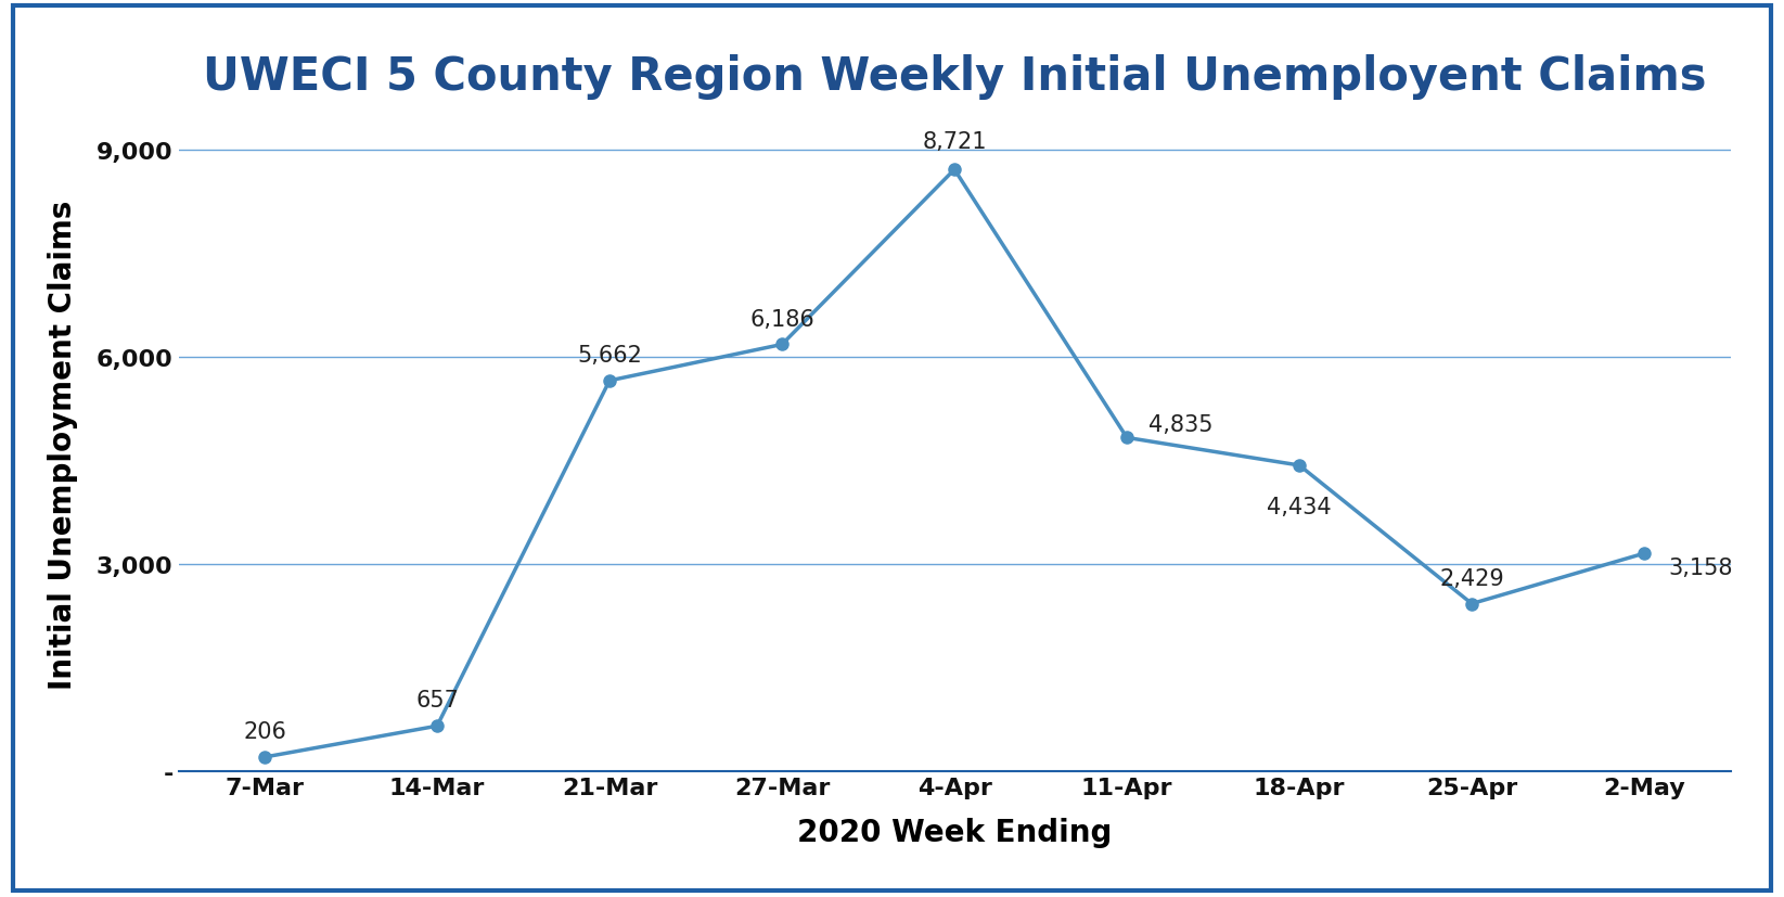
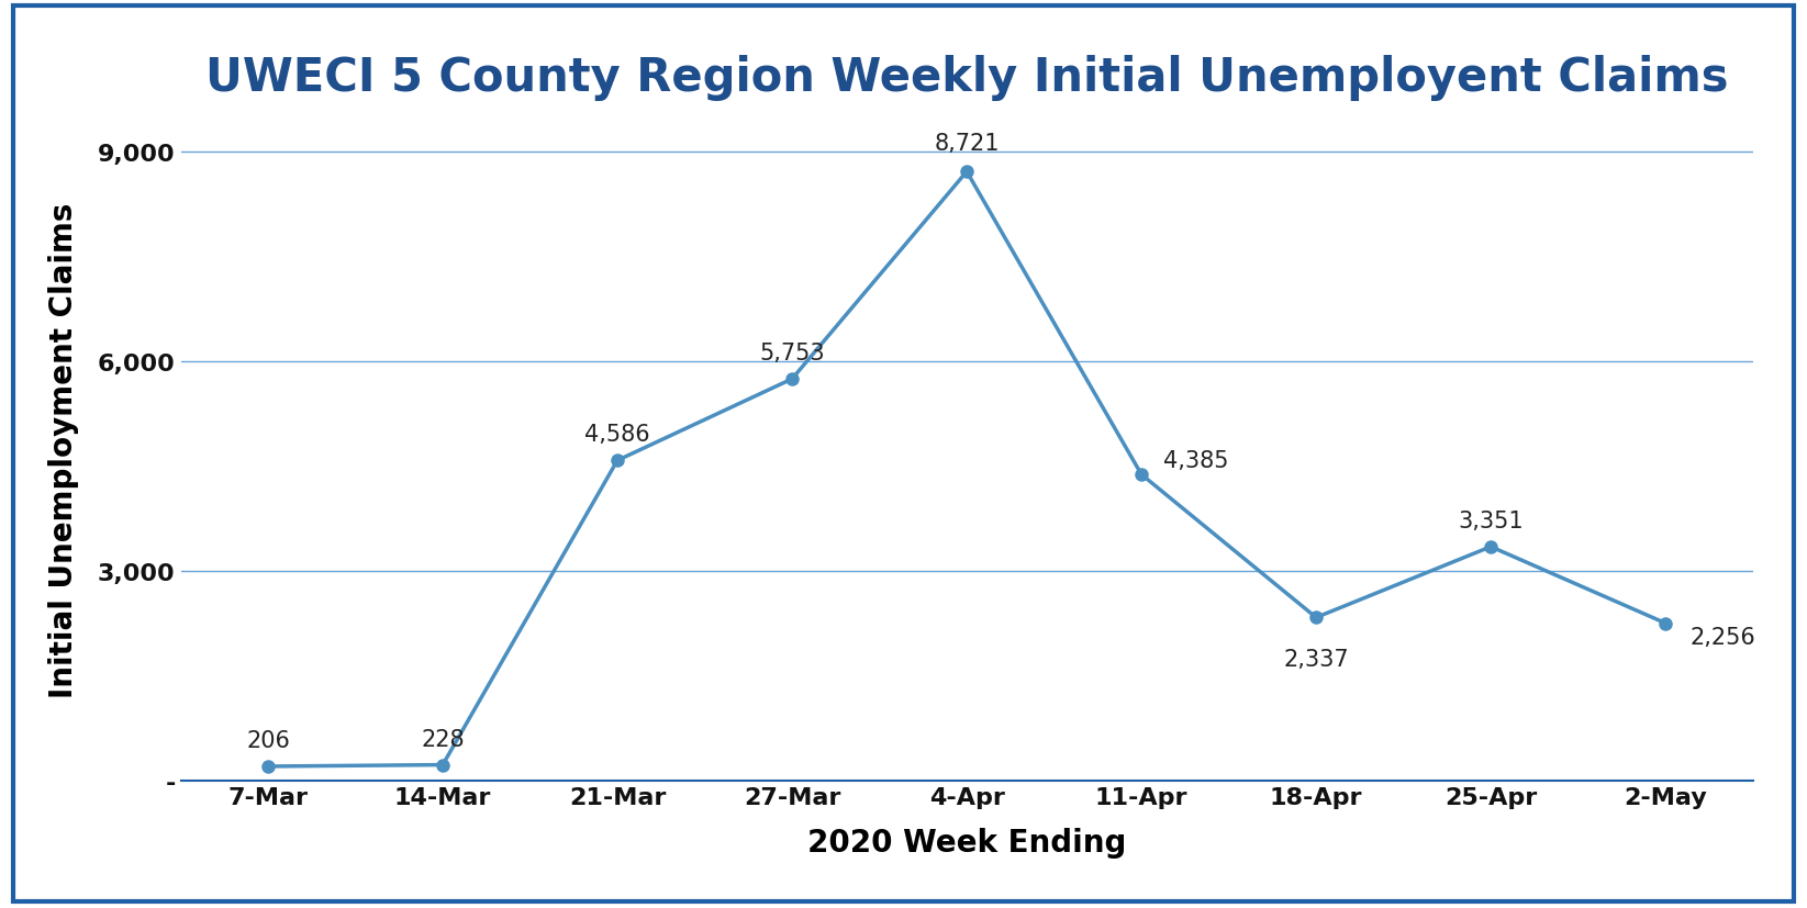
14-Mar: 657 -> 228
21-Mar: 5,662 -> 4,586
27-Mar: 6,186 -> 5,753
11-Apr: 4,835 -> 4,385
18-Apr: 4,434 -> 2,337
25-Apr: 2,429 -> 3,351
2-May: 3,158 -> 2,256
